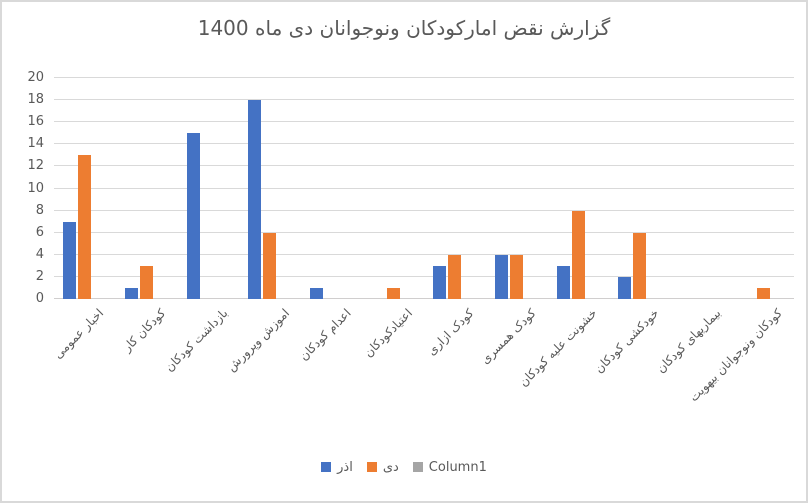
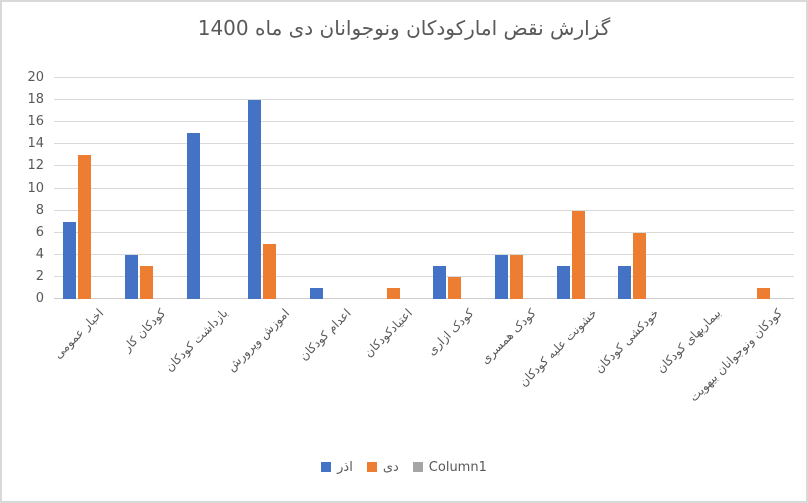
اذر/کودکان کار: 1 -> 4
دی/اموزش وپرورش: 6 -> 5
دی/کودک ازاری: 4 -> 2
اذر/خودکشی کودکان: 2 -> 3
